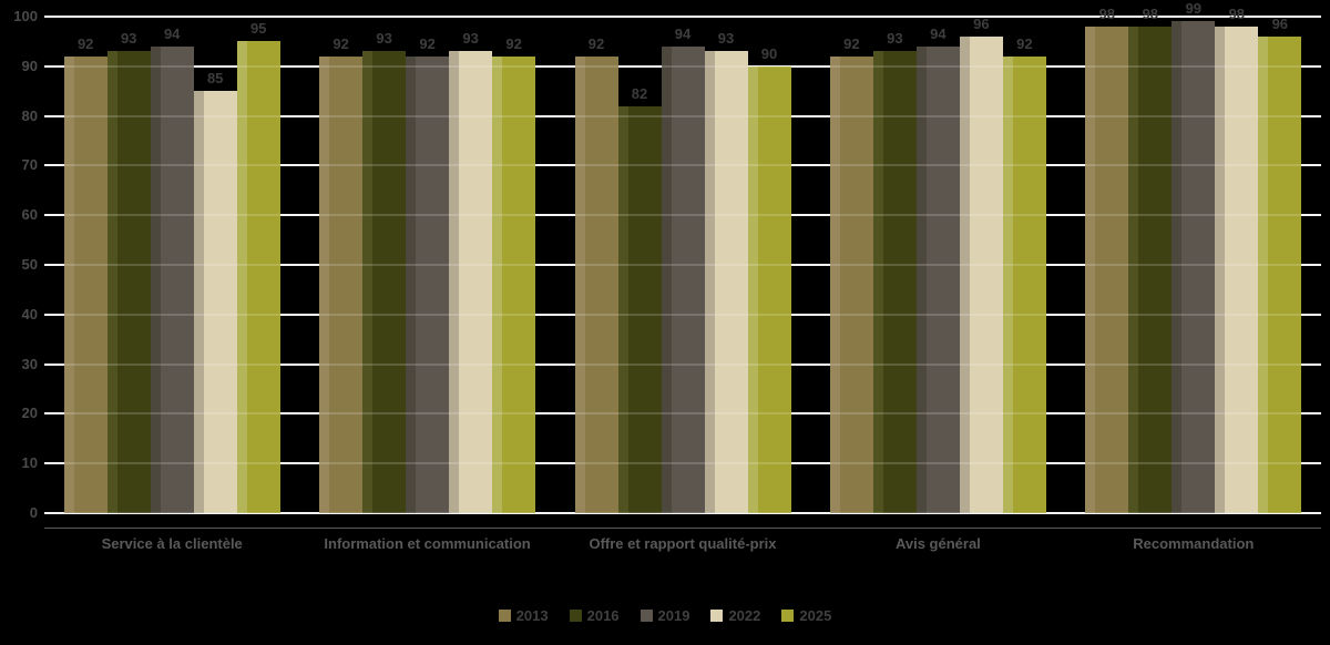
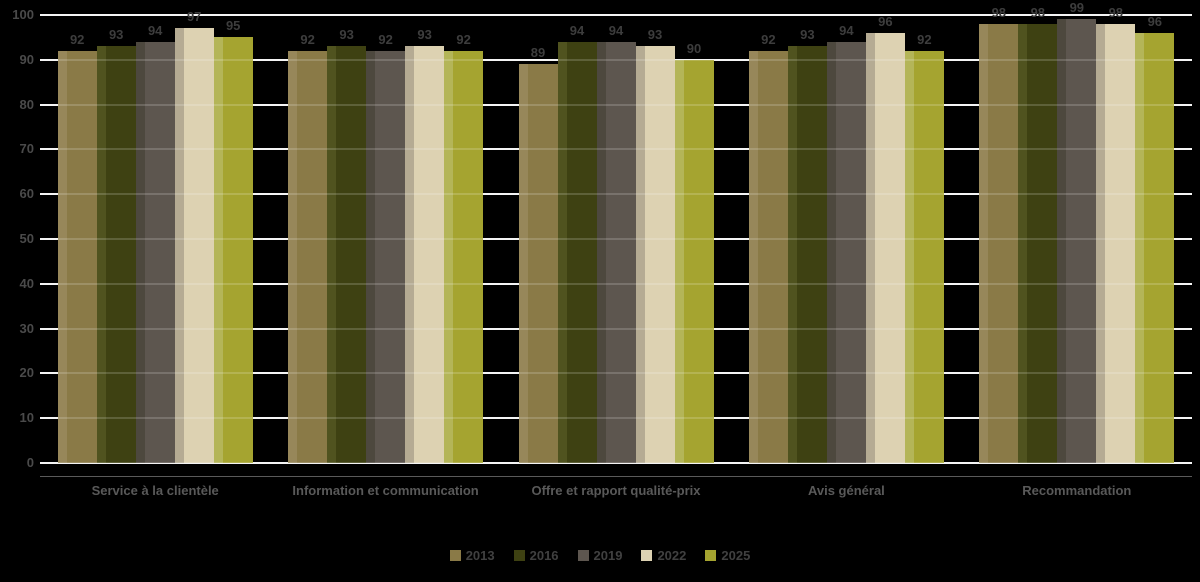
2022/Service à la clientèle: 85 -> 97
2013/Offre et rapport qualité-prix: 92 -> 89
2016/Offre et rapport qualité-prix: 82 -> 94
